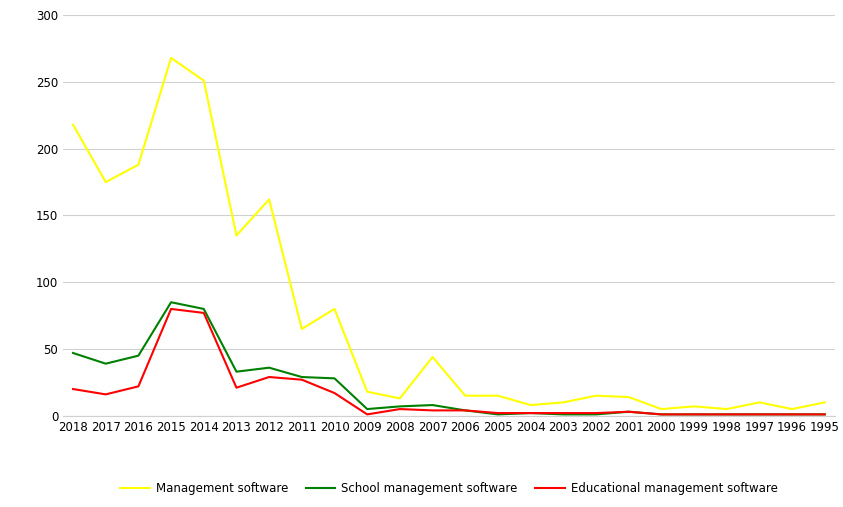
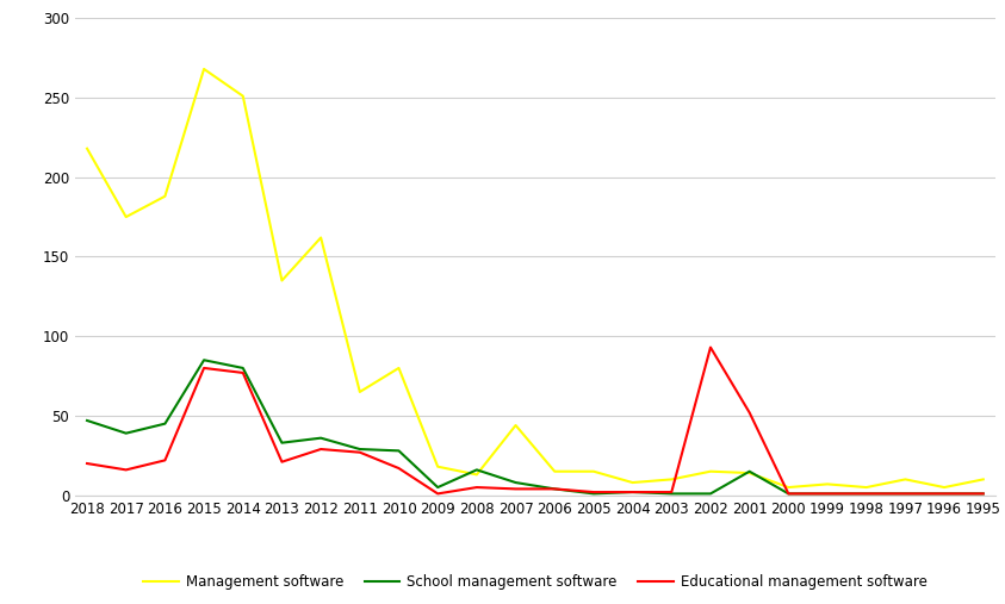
School management software/2008: 7 -> 16
Educational management software/2002: 2 -> 93
School management software/2001: 3 -> 15
Educational management software/2001: 3 -> 52
